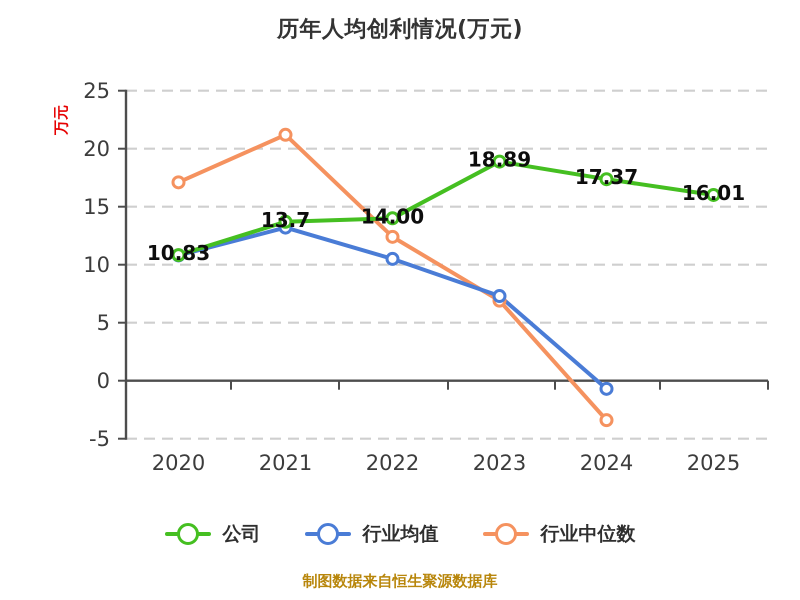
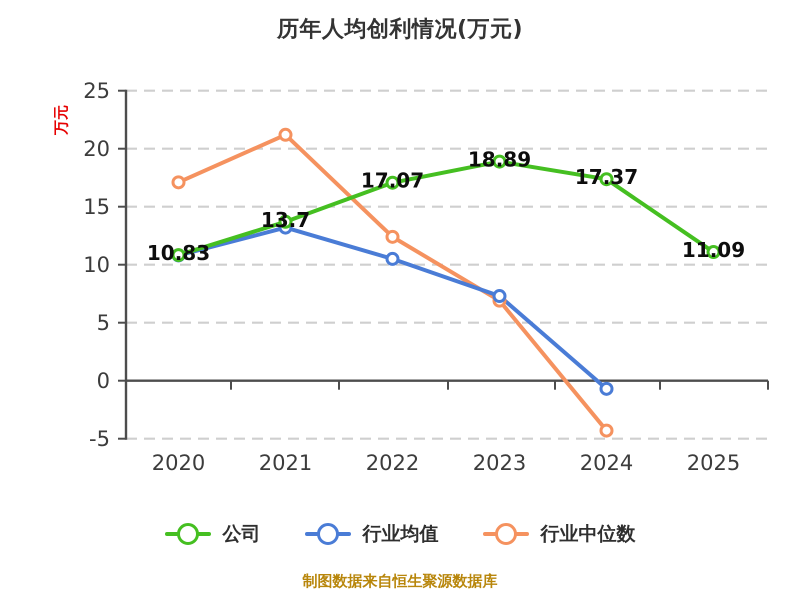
公司/2022: 14.00 -> 17.07
行业中位数/2024: -3.4 -> -4.3
公司/2025: 16.01 -> 11.09
